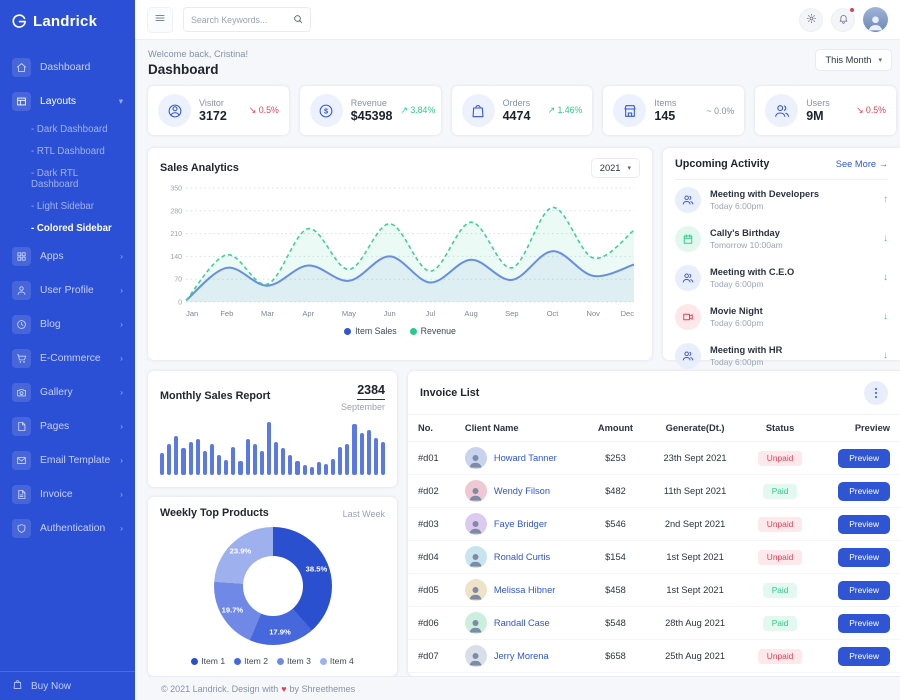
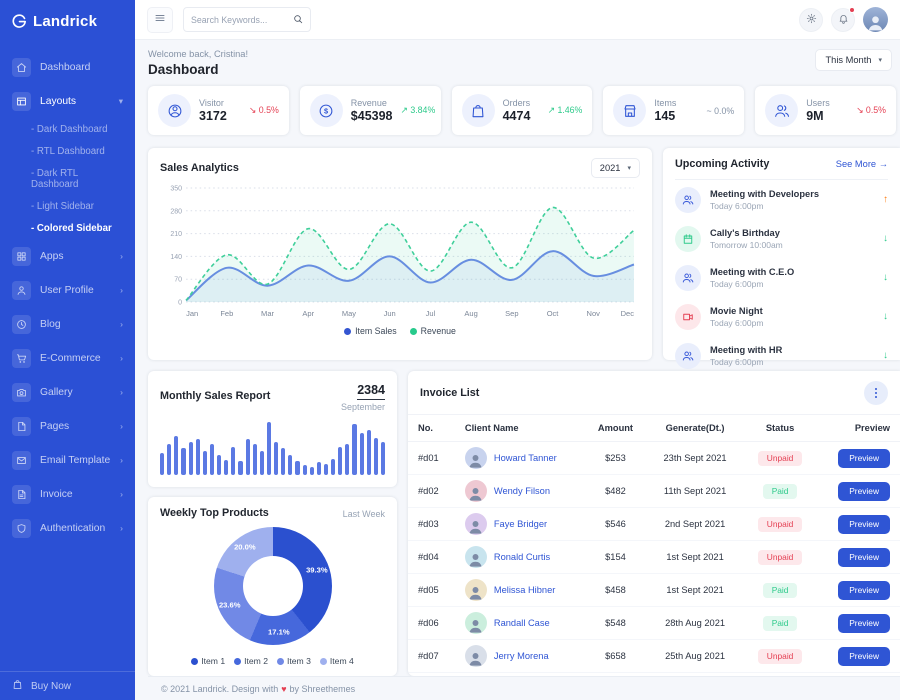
Weekly Top Products/Item 1: 38.5% -> 39.3%
Weekly Top Products/Item 2: 17.9% -> 17.1%
Weekly Top Products/Item 3: 19.7% -> 23.6%
Weekly Top Products/Item 4: 23.9% -> 20.0%
